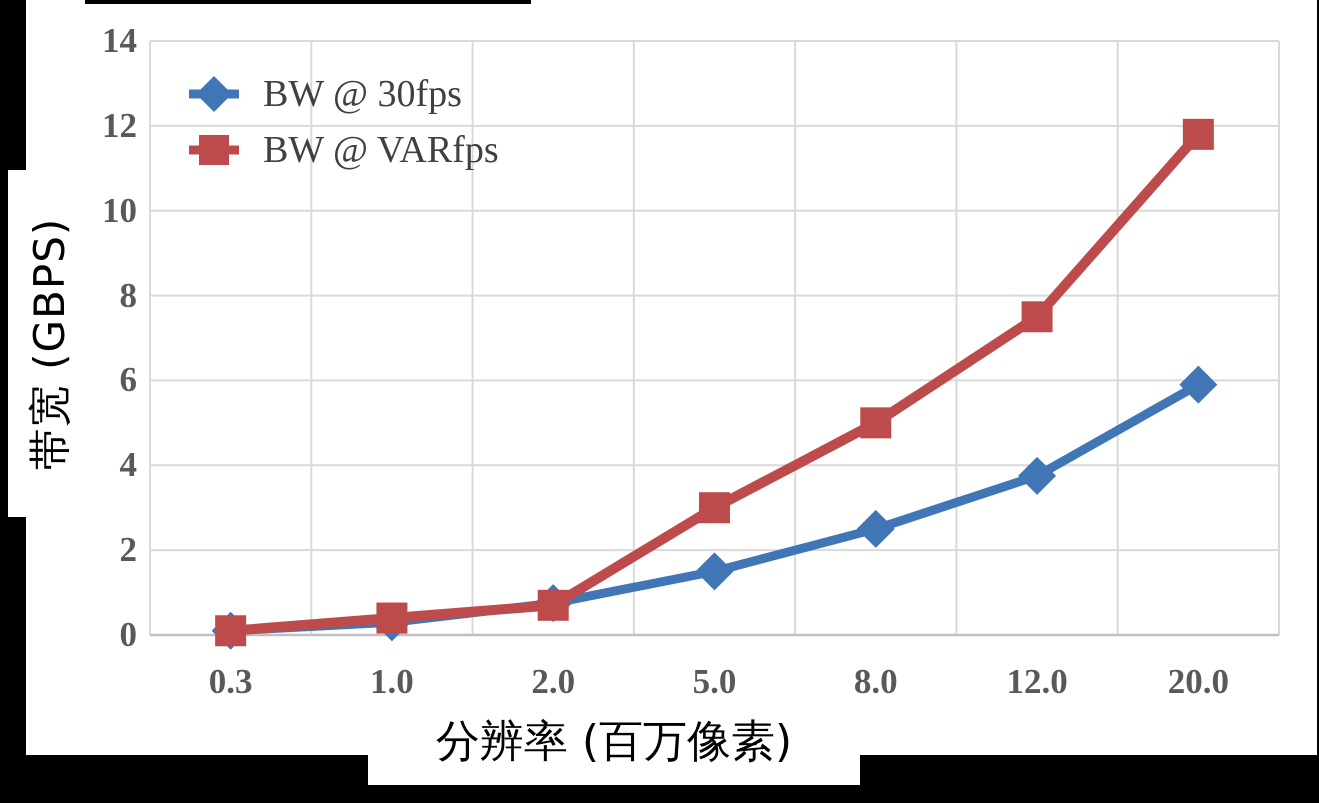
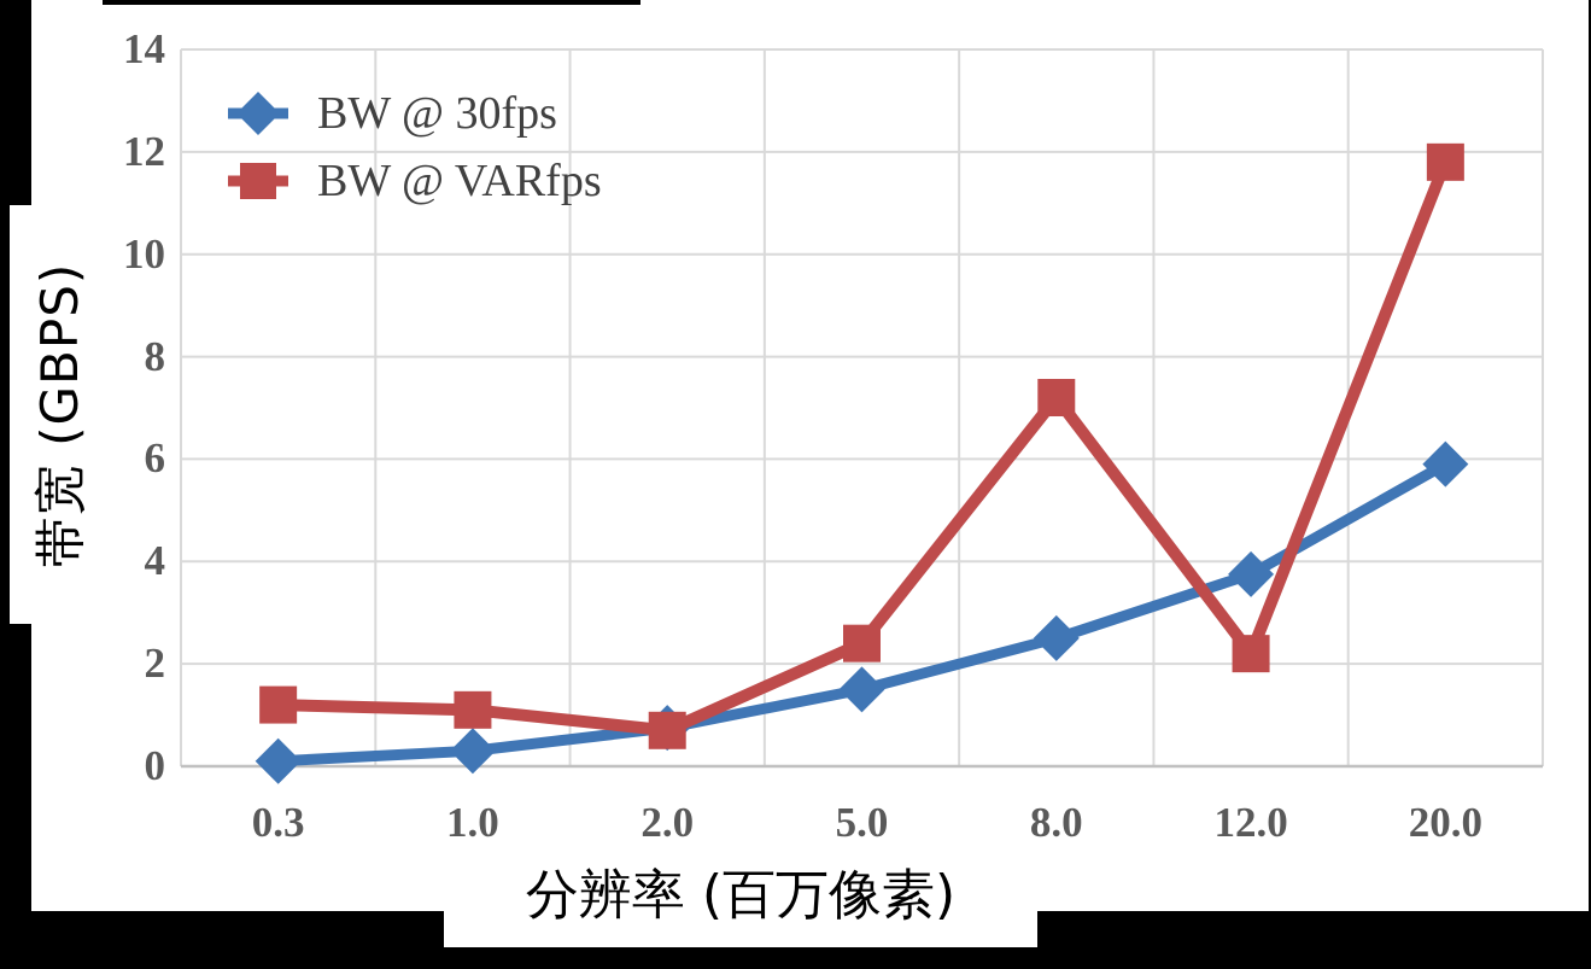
BW @ VARfps/0.3: 0.1 -> 1.2
BW @ VARfps/1.0: 0.4 -> 1.1
BW @ VARfps/5.0: 3.0 -> 2.4
BW @ VARfps/8.0: 5.0 -> 7.2
BW @ VARfps/12.0: 7.5 -> 2.2
